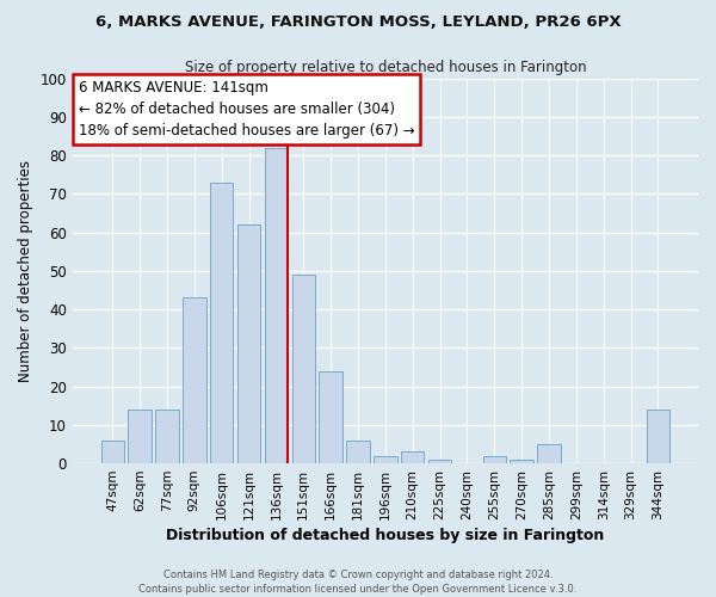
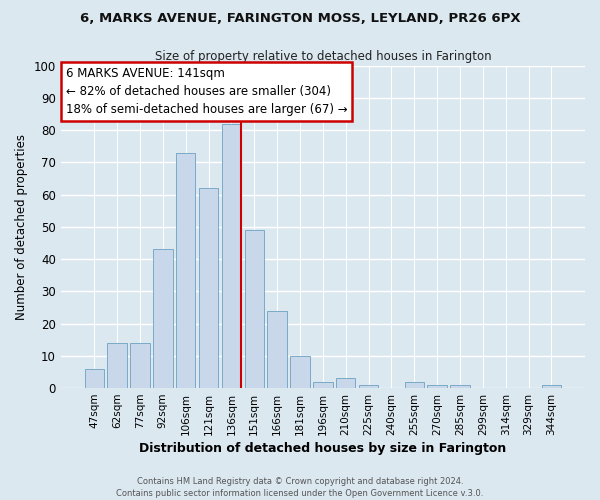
181sqm: 6 -> 10
285sqm: 5 -> 1
344sqm: 14 -> 1
